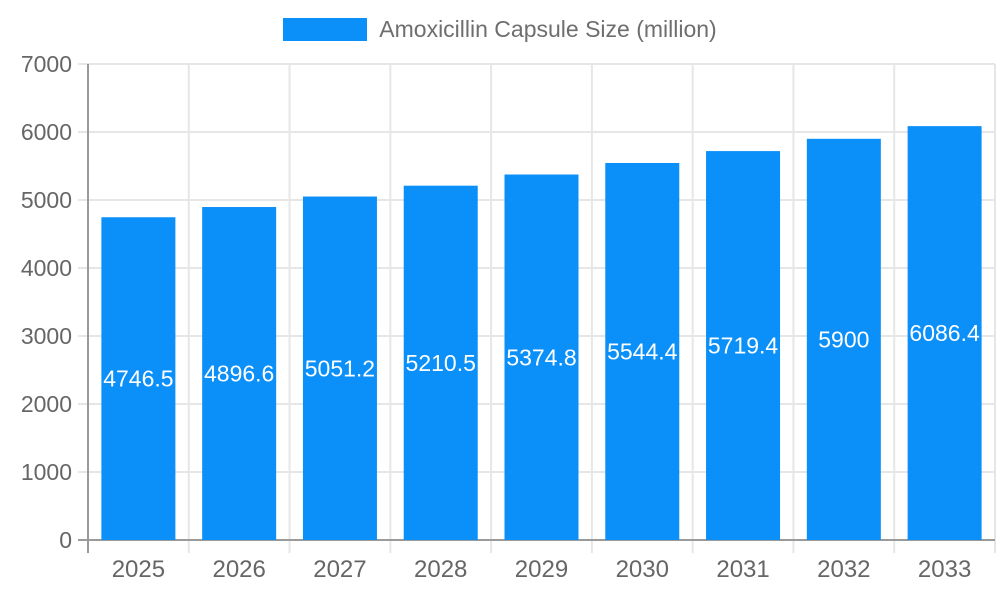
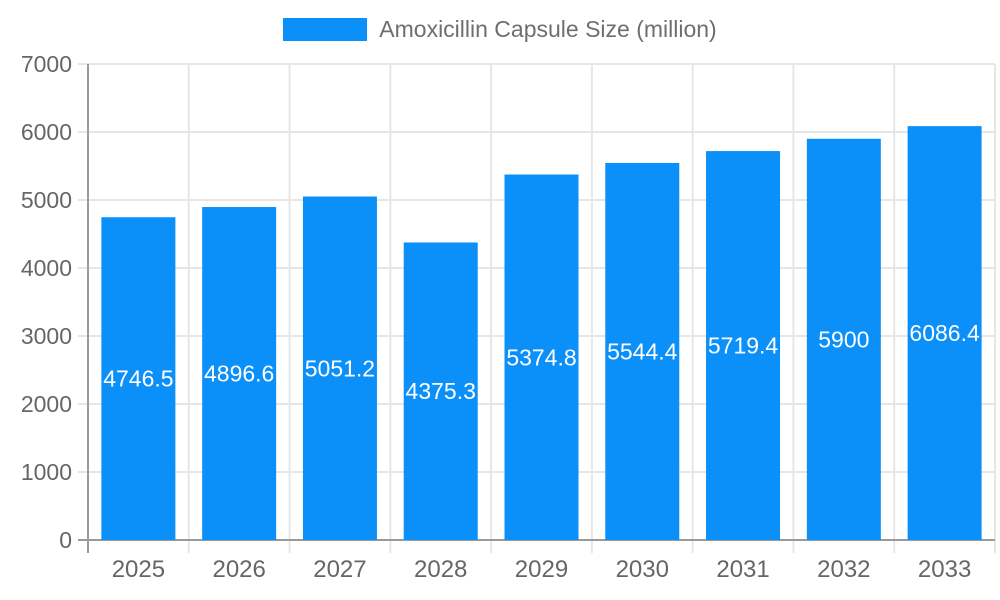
2028: 5210.5 -> 4375.3
